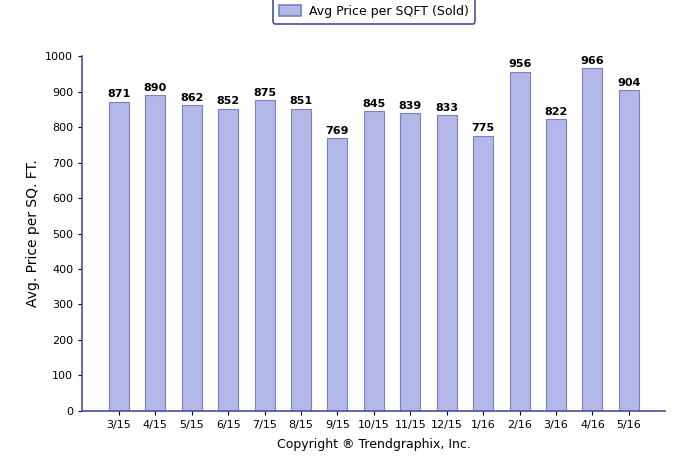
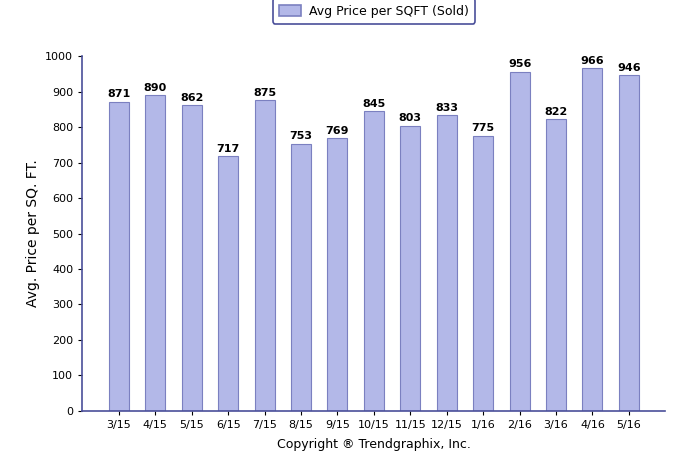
6/15: 852 -> 717
8/15: 851 -> 753
11/15: 839 -> 803
5/16: 904 -> 946
